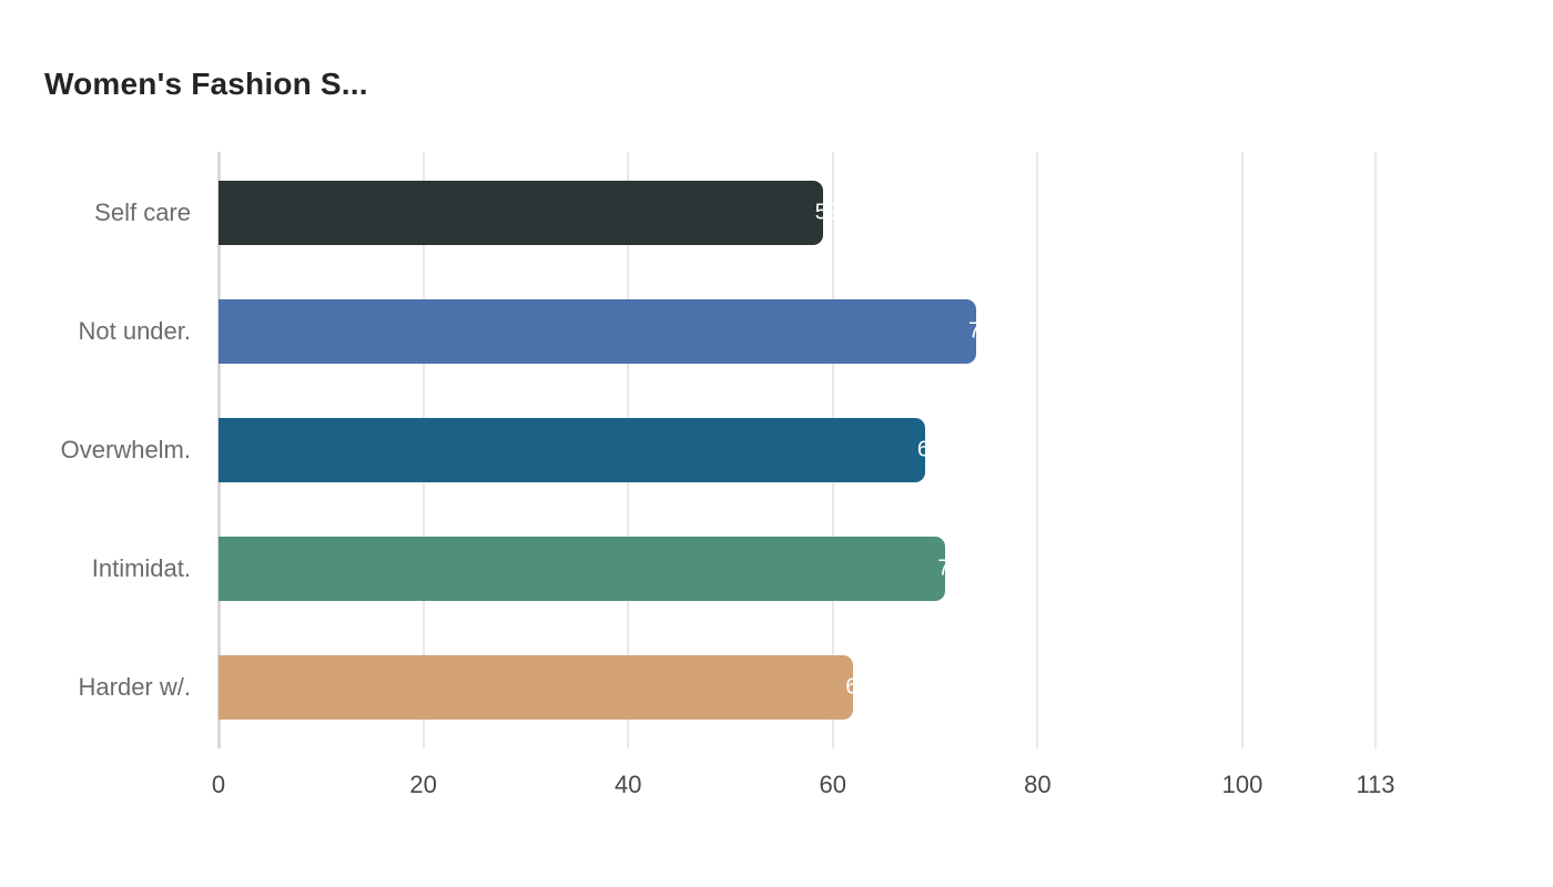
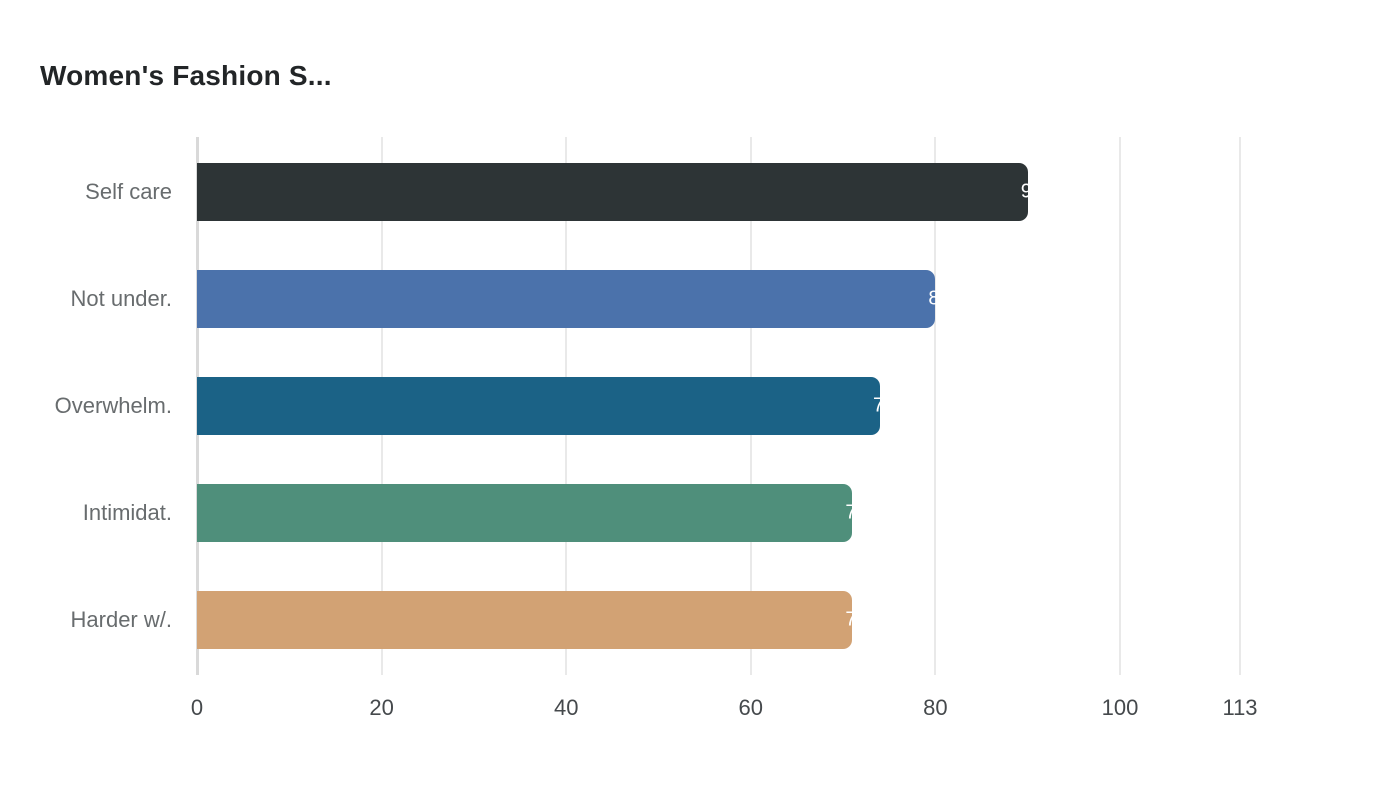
Self care: 59 -> 90
Not under.: 74 -> 80
Overwhelm.: 69 -> 74
Harder w/.: 62 -> 71
